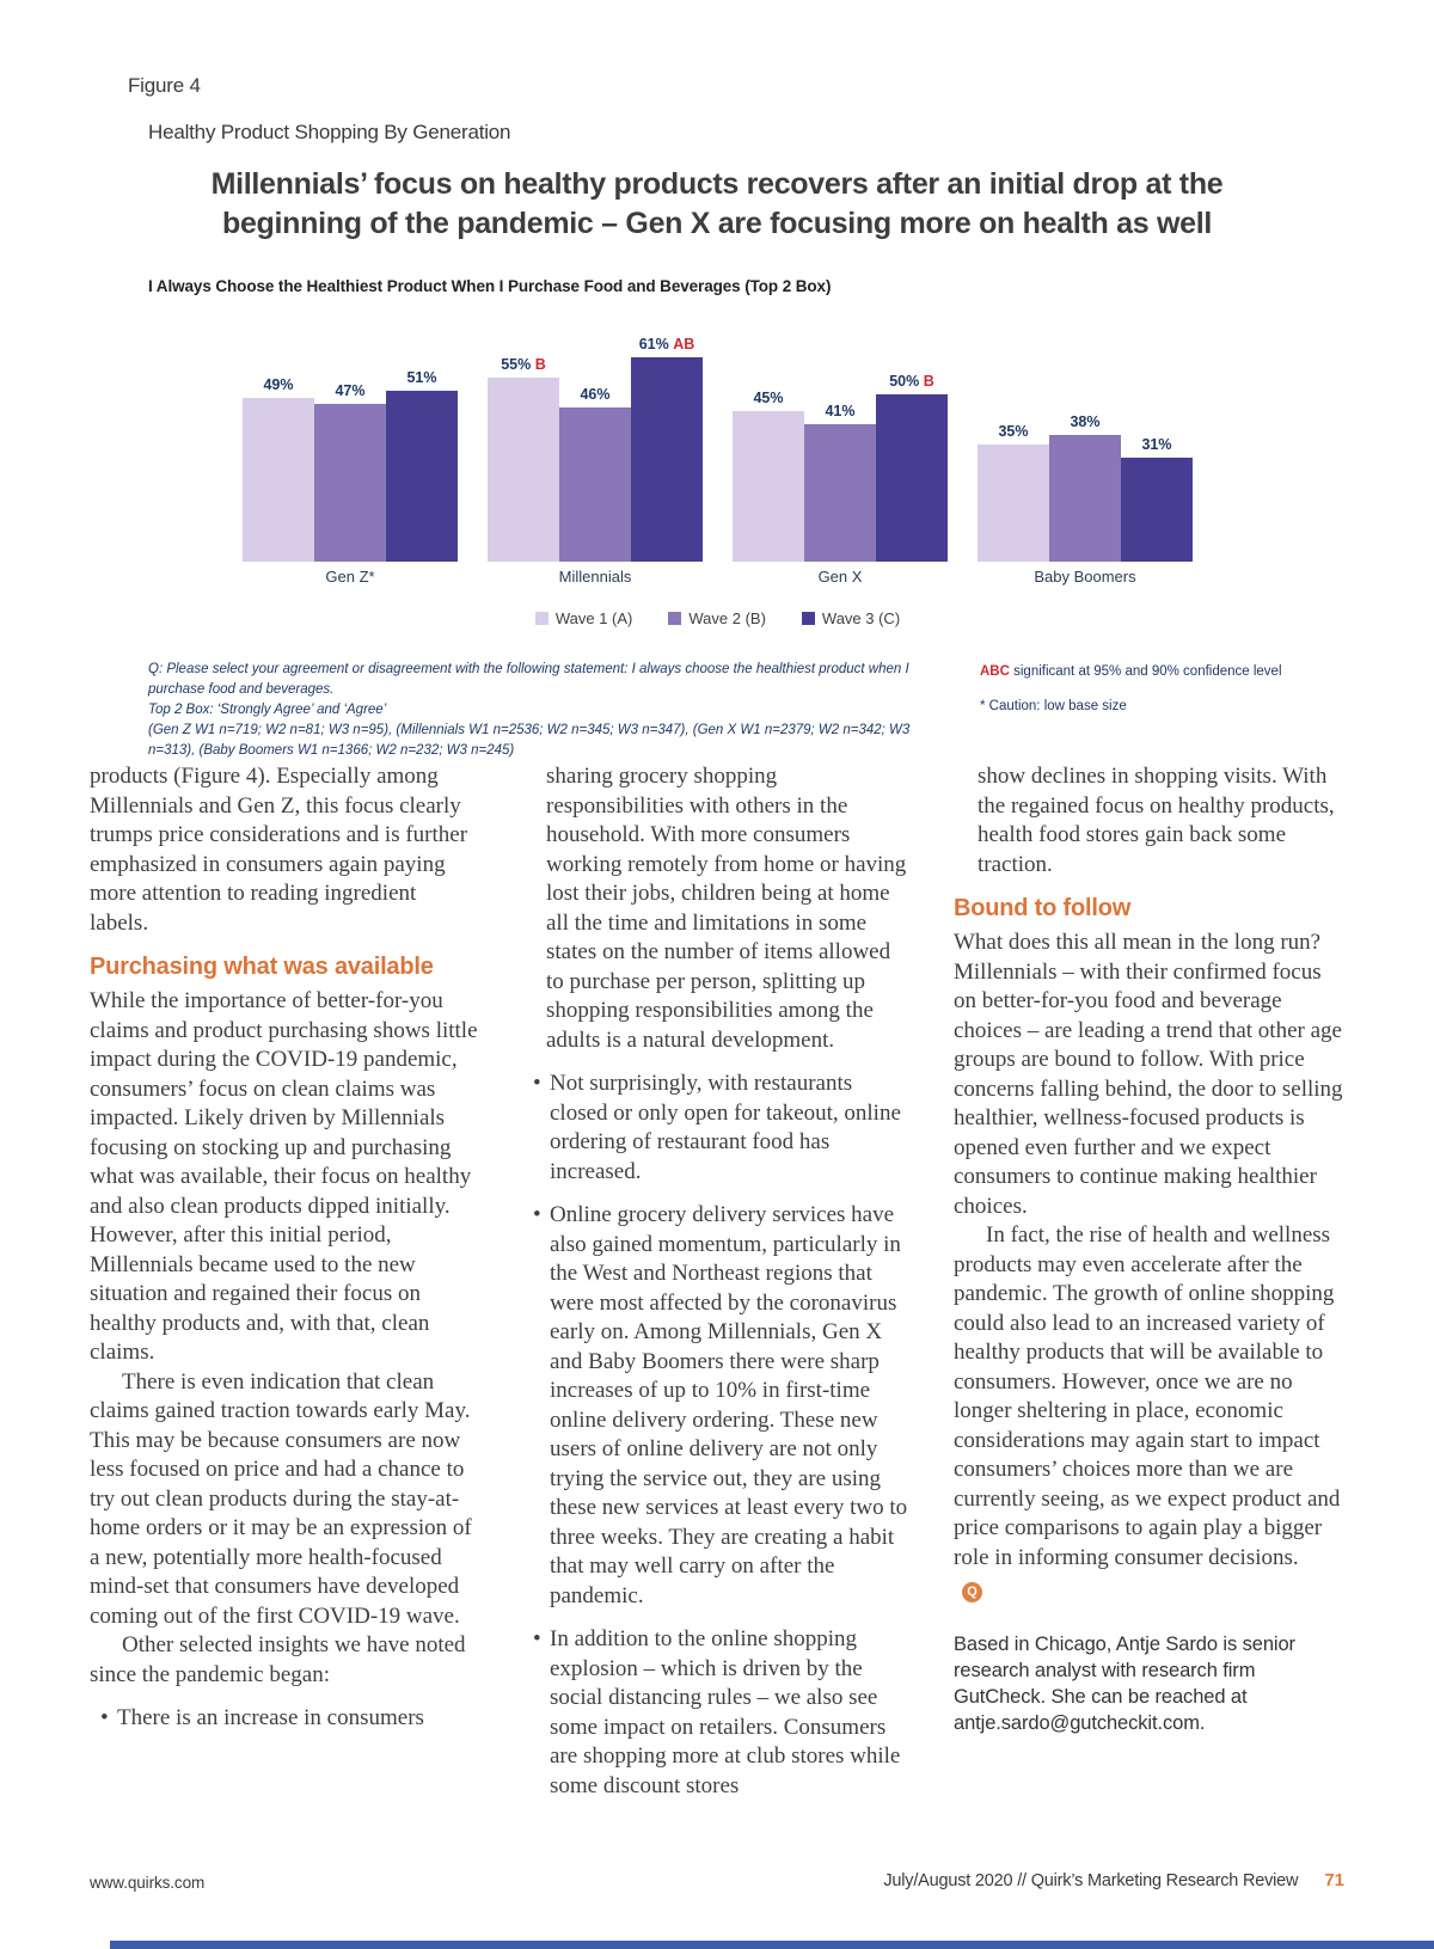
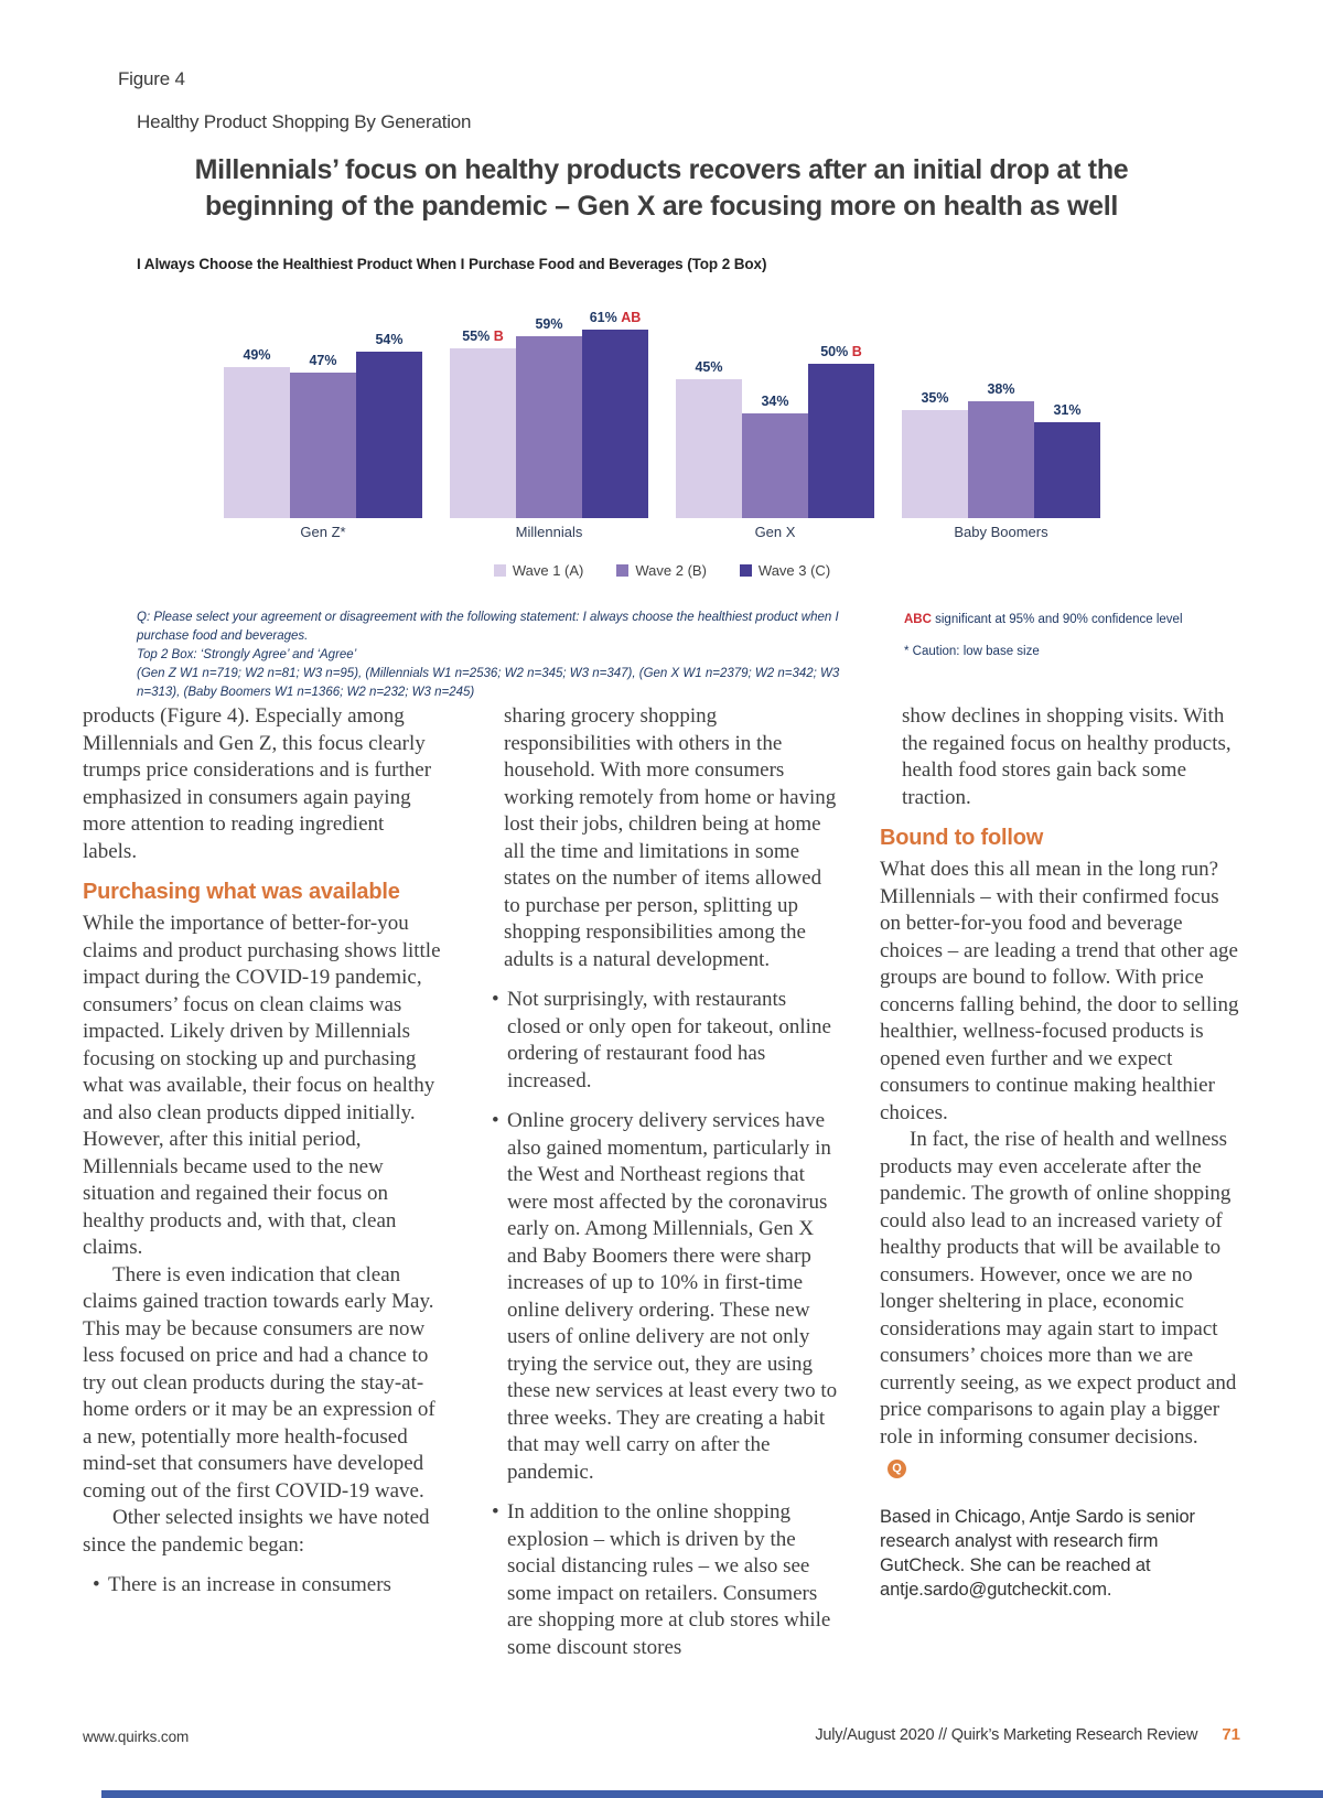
Wave 3 (C)/Gen Z*: 51% -> 54%
Wave 2 (B)/Millennials: 46% -> 59%
Wave 2 (B)/Gen X: 41% -> 34%
